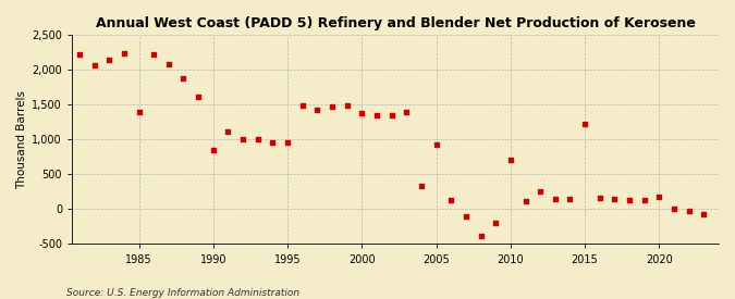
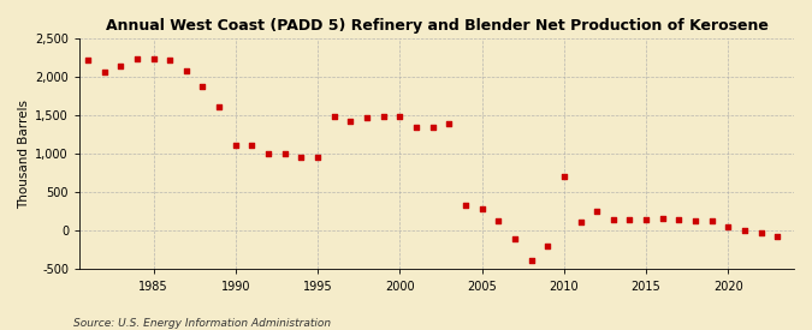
1985: 1,400 -> 2,230
1990: 840 -> 1,110
2000: 1,380 -> 1,480
2005: 920 -> 280
2015: 1,220 -> 150
2020: 180 -> 60
